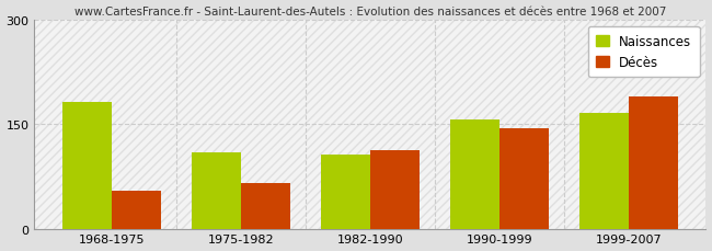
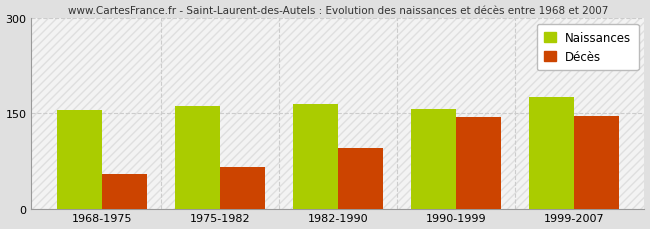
Naissances/1968-1975: 182 -> 155
Naissances/1975-1982: 110 -> 161
Naissances/1982-1990: 106 -> 164
Décès/1982-1990: 112 -> 95
Naissances/1999-2007: 166 -> 175
Décès/1999-2007: 190 -> 146
